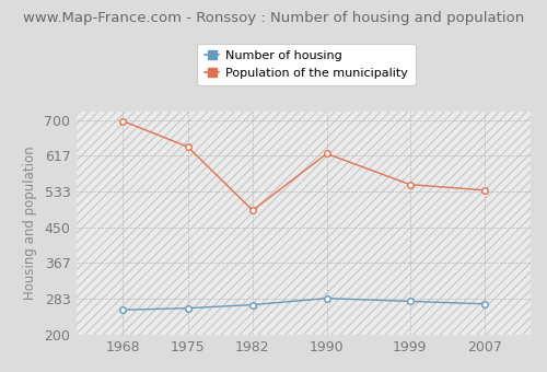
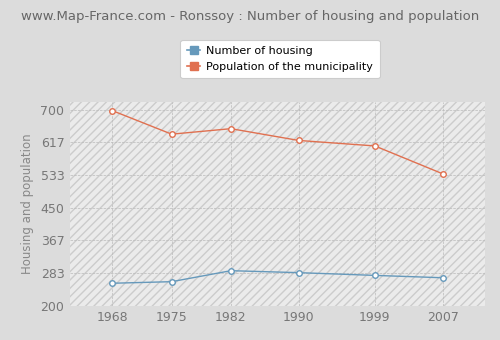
Number of housing/1982: 270 -> 290
Population of the municipality/1982: 490 -> 652
Population of the municipality/1999: 550 -> 608
